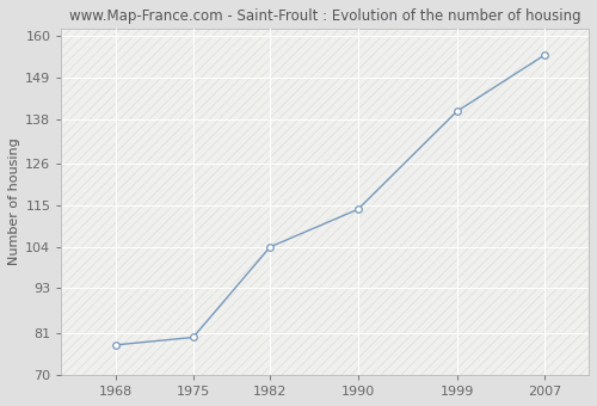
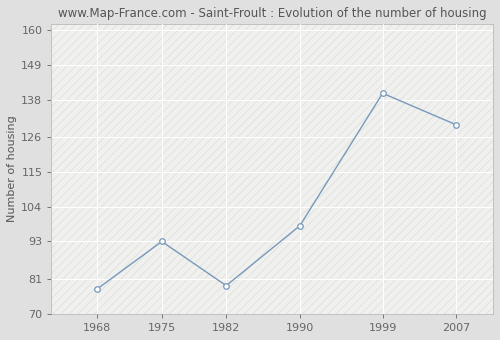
1975: 80 -> 93
1982: 104 -> 79
1990: 114 -> 98
2007: 155 -> 130
